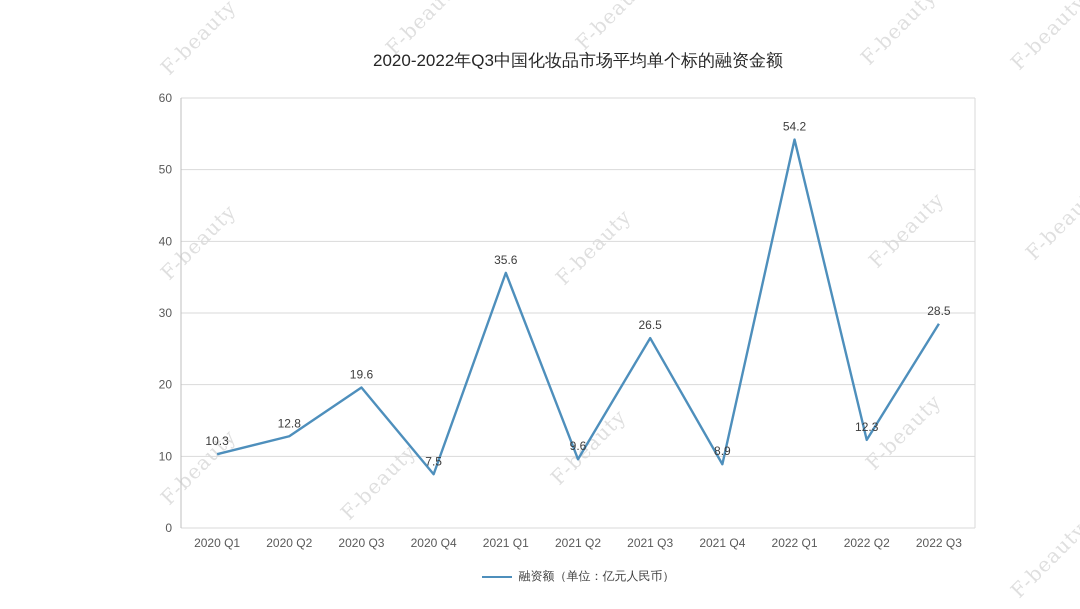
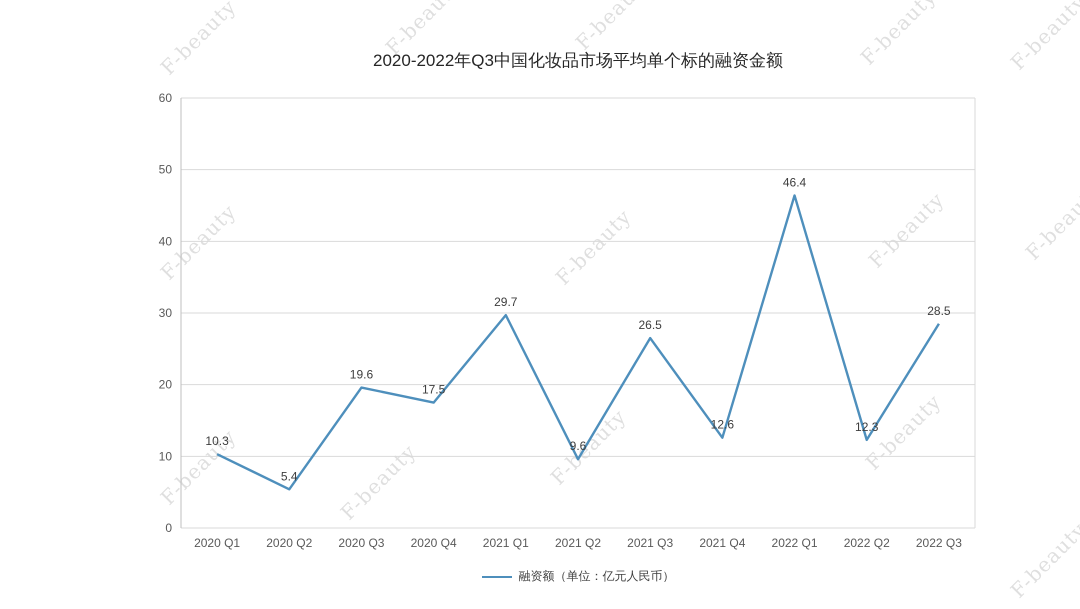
2020 Q2: 12.8 -> 5.4
2020 Q4: 7.5 -> 17.5
2021 Q1: 35.6 -> 29.7
2021 Q4: 8.9 -> 12.6
2022 Q1: 54.2 -> 46.4
